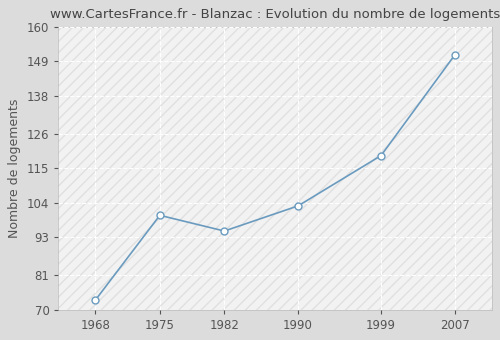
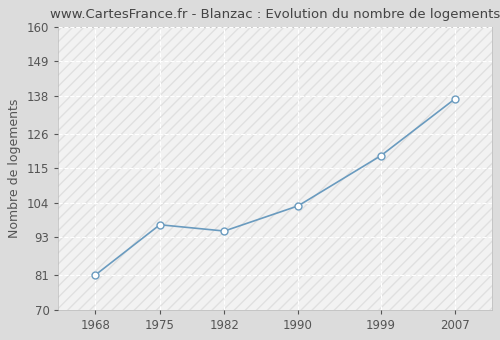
1968: 73 -> 81
1975: 100 -> 97
2007: 151 -> 137
